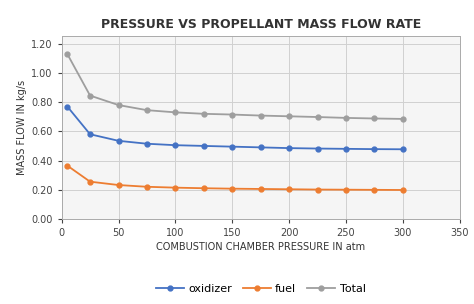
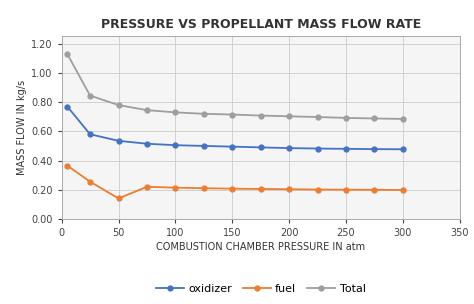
fuel/50: 0.23 -> 0.14
